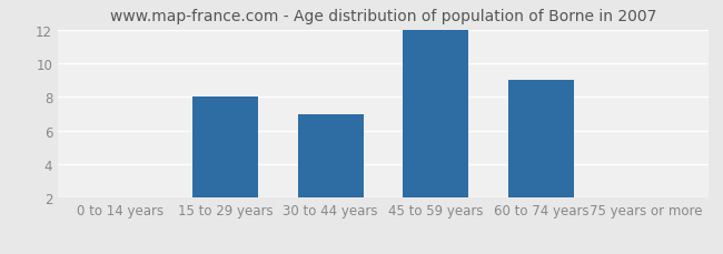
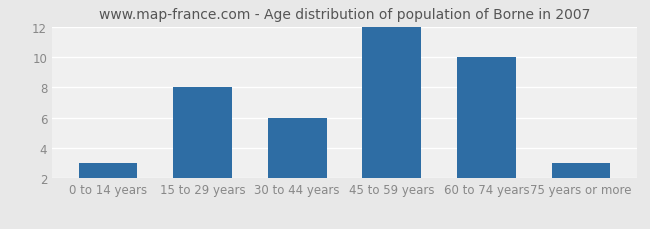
0 to 14 years: 2 -> 3
30 to 44 years: 7 -> 6
60 to 74 years: 9 -> 10
75 years or more: 2 -> 3
